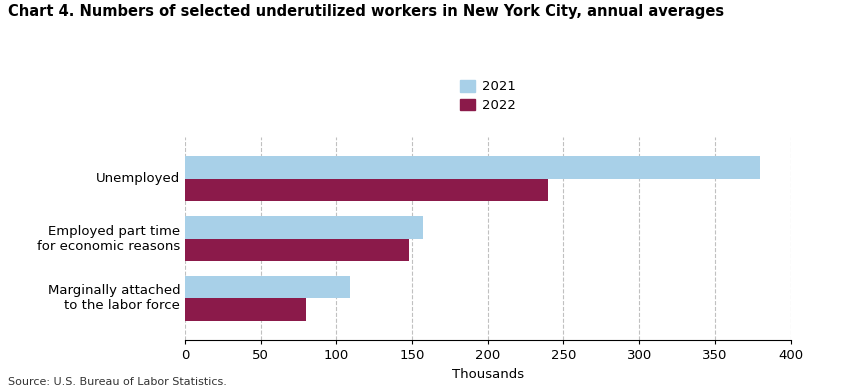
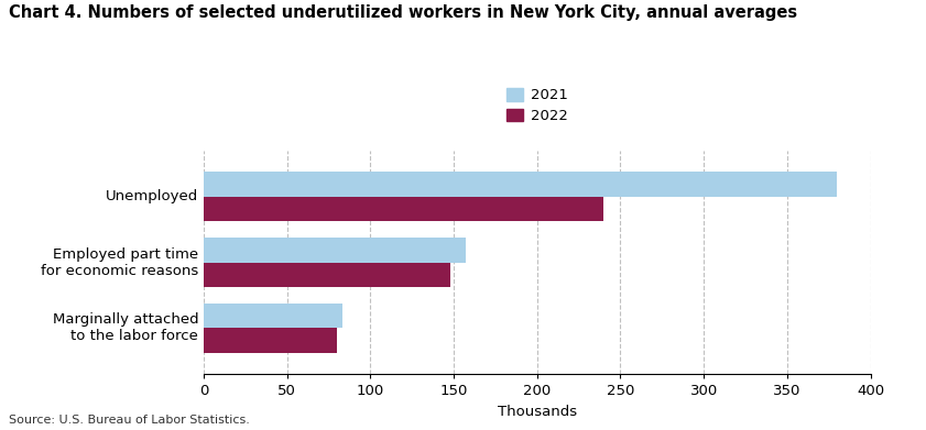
2021/Marginally attached to the labor force: 109 -> 83
